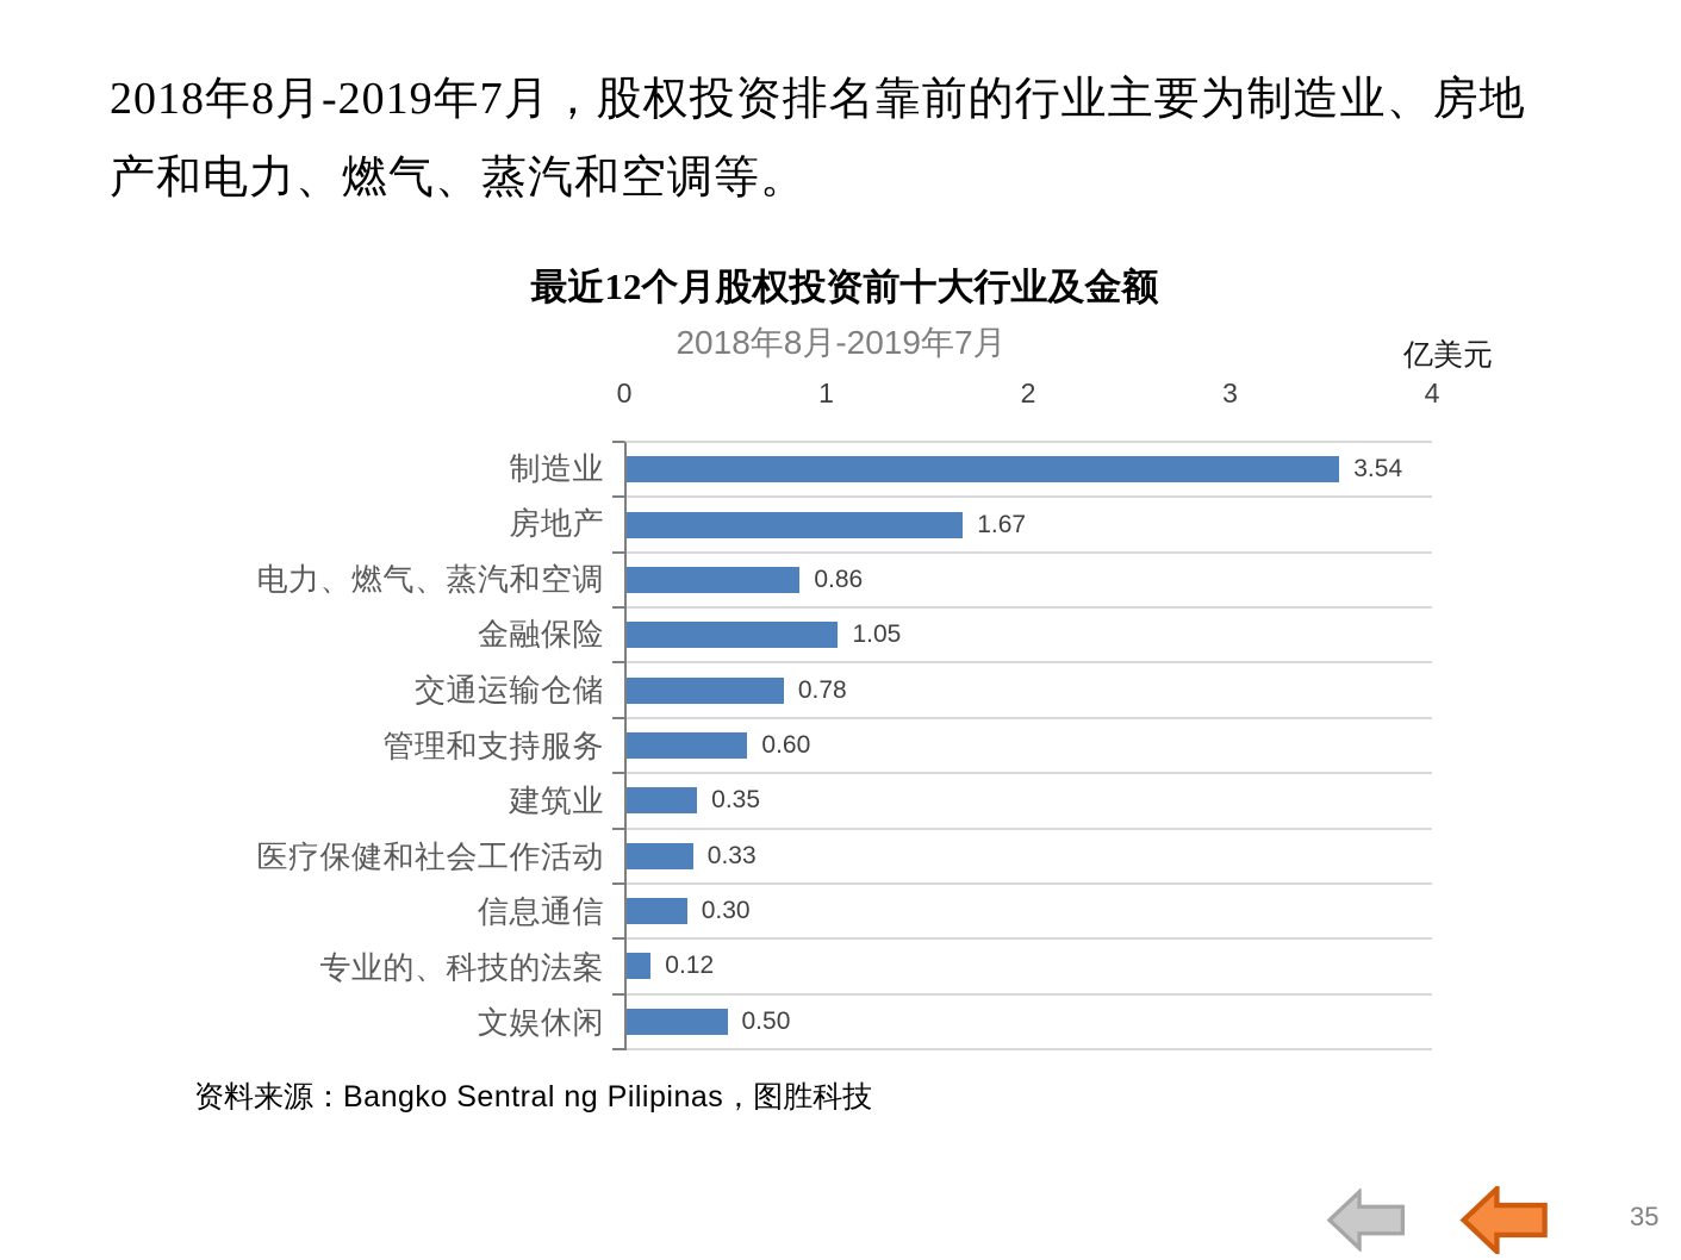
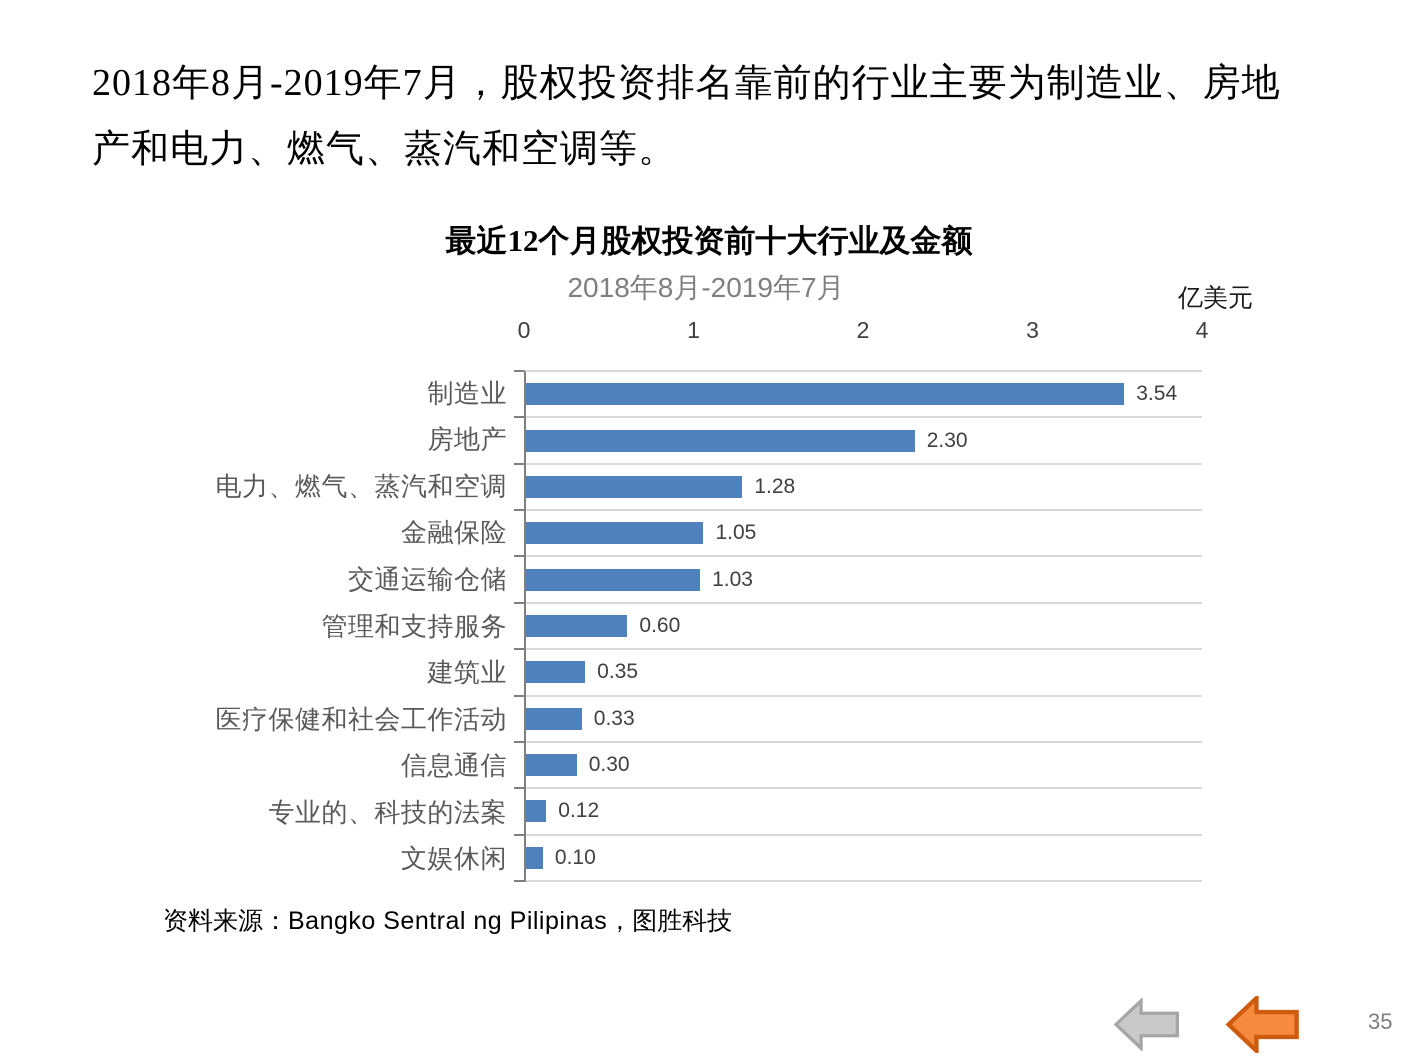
房地产: 1.67 -> 2.30
电力、燃气、蒸汽和空调: 0.86 -> 1.28
交通运输仓储: 0.78 -> 1.03
文娱休闲: 0.50 -> 0.10
